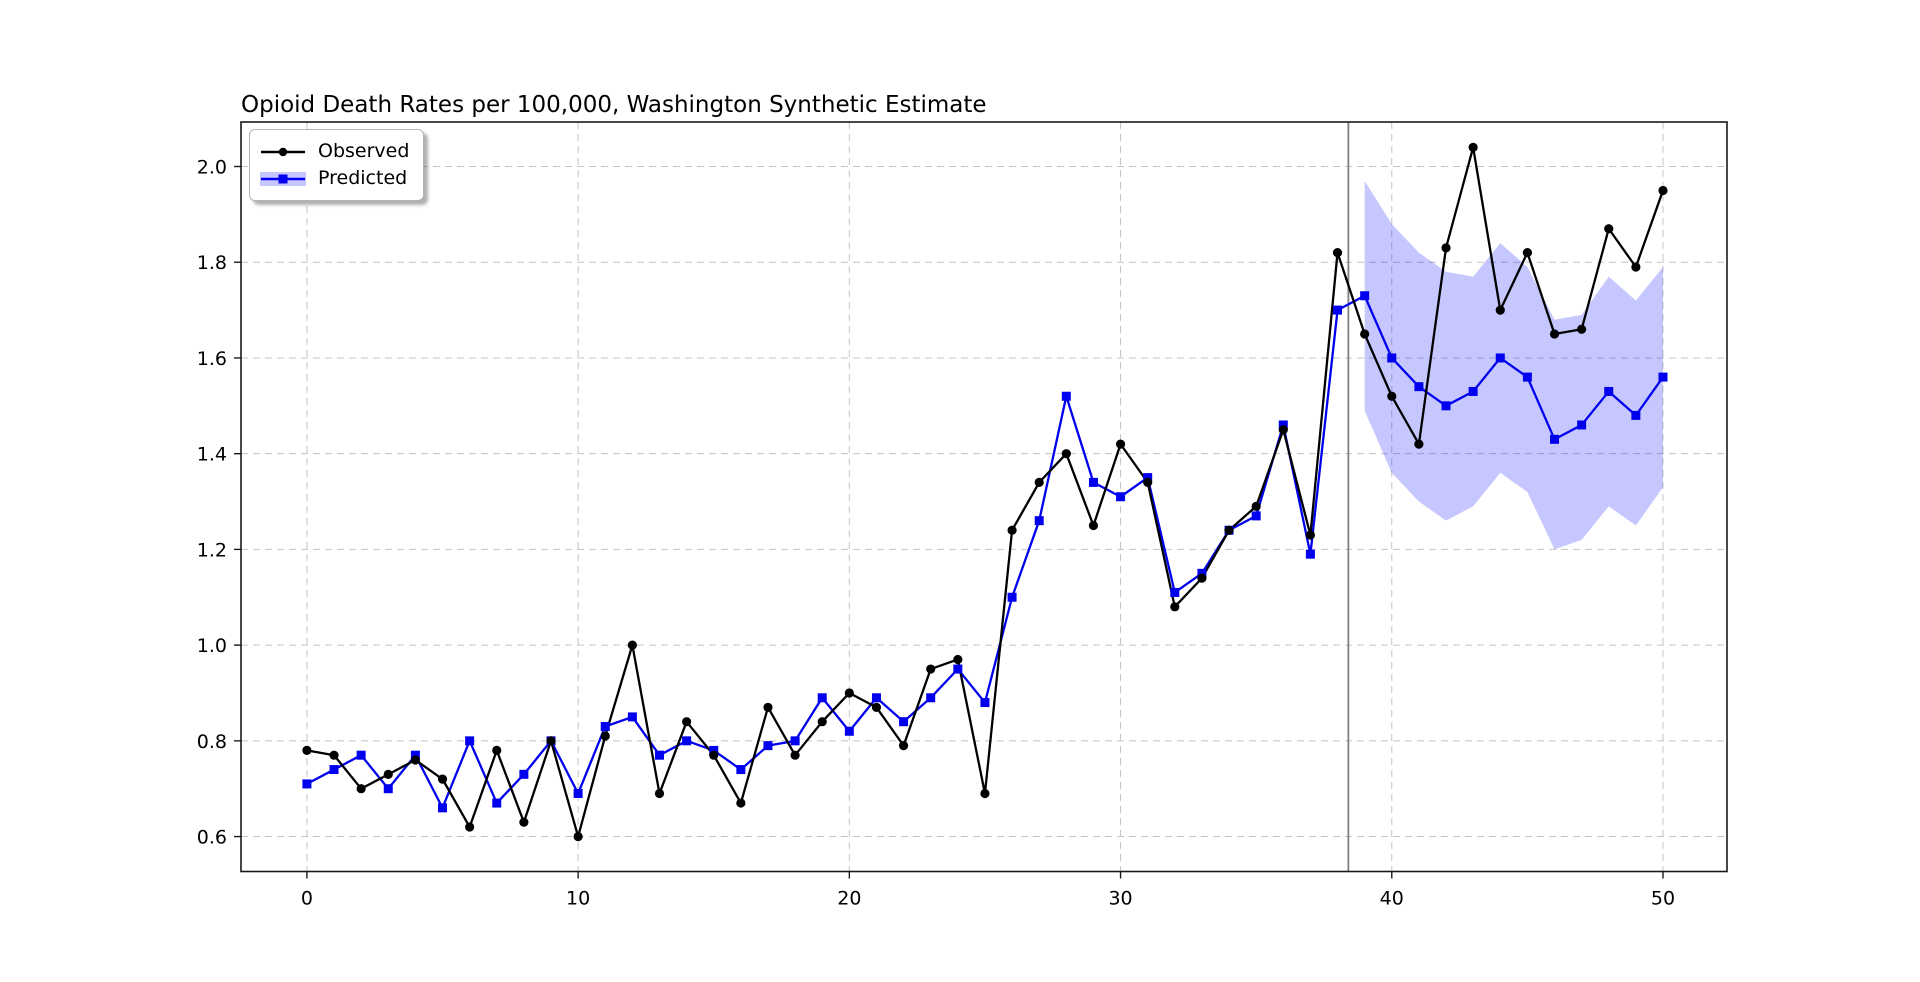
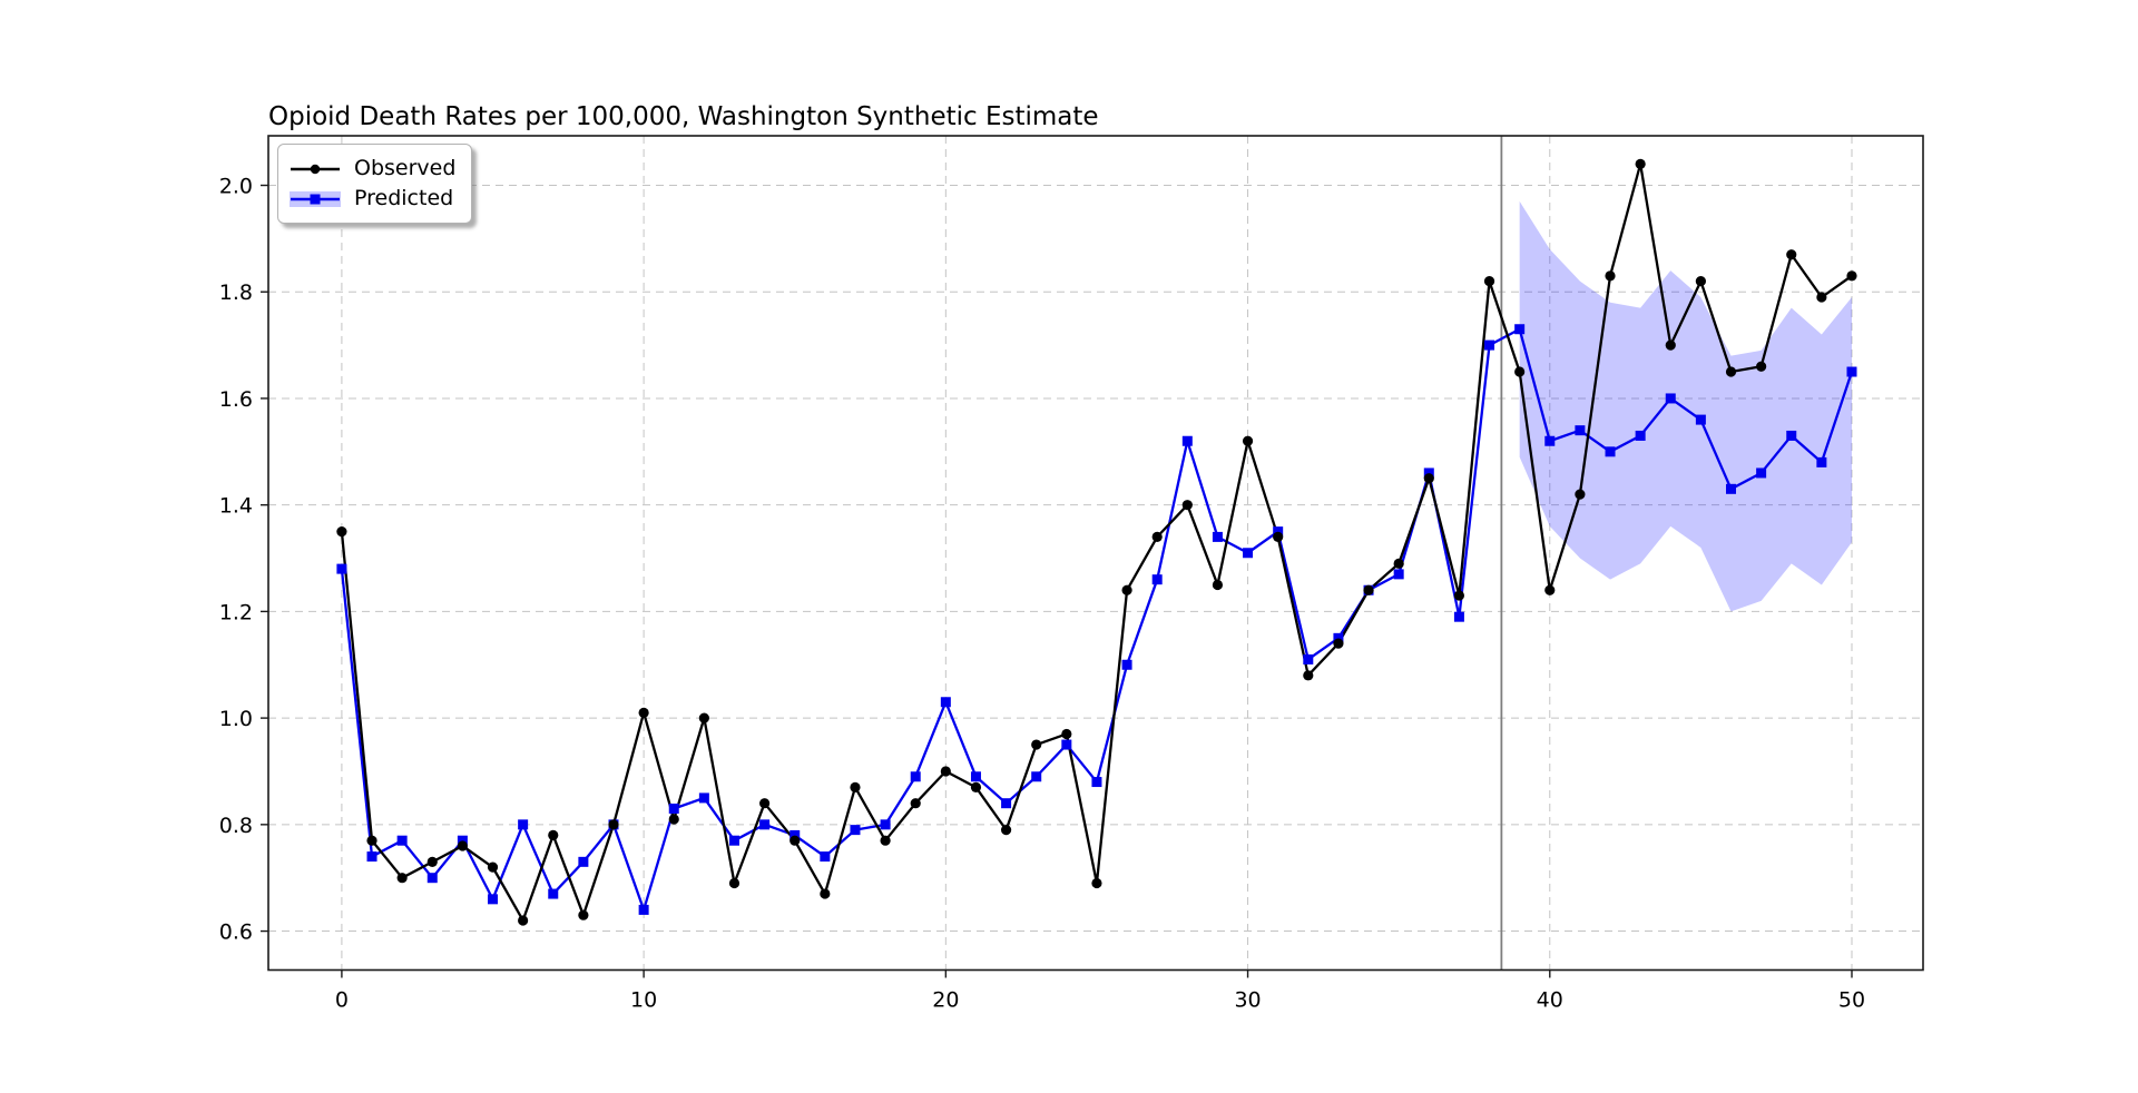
Observed/0: 0.78 -> 1.35
Predicted/0: 0.71 -> 1.28
Observed/10: 0.60 -> 1.01
Predicted/10: 0.69 -> 0.64
Predicted/20: 0.82 -> 1.03
Observed/30: 1.42 -> 1.52
Observed/40: 1.52 -> 1.24
Predicted/40: 1.60 -> 1.52
Observed/50: 1.95 -> 1.83
Predicted/50: 1.56 -> 1.65
